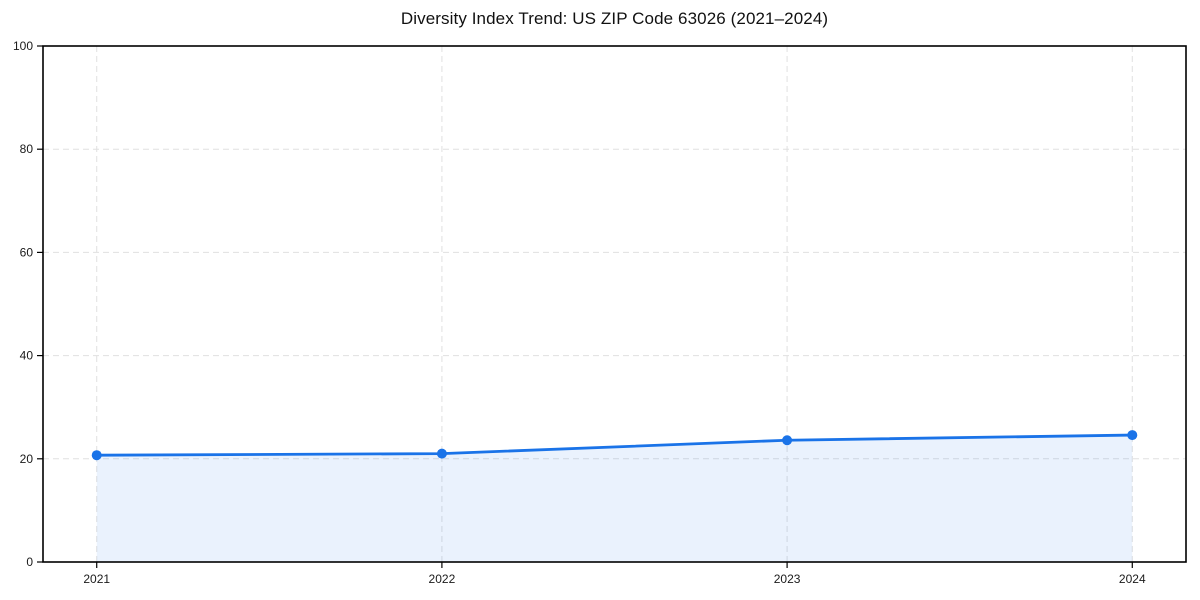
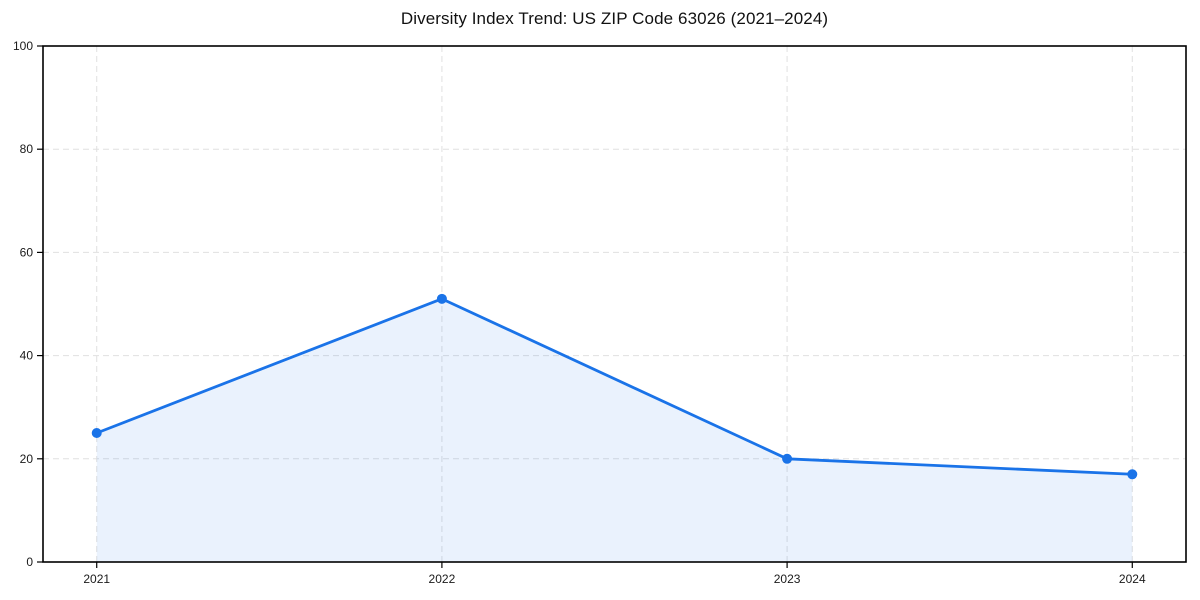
2021: 21 -> 25
2022: 21 -> 51
2023: 24 -> 20
2024: 25 -> 17
